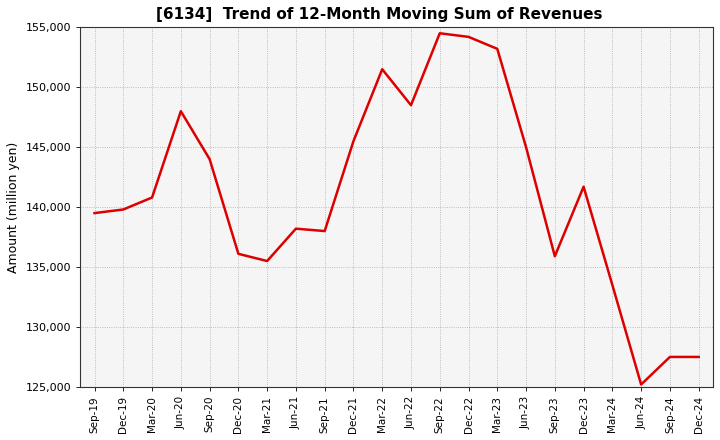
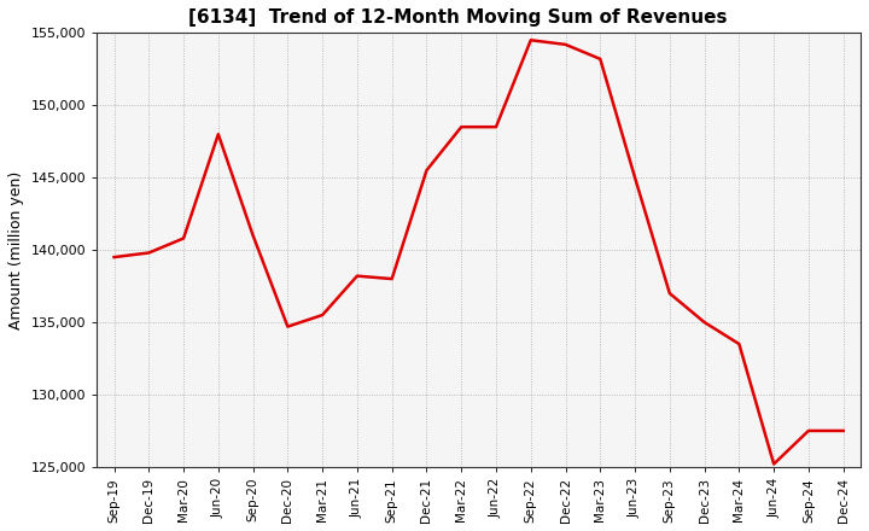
Sep-20: 144,000 -> 141,000
Dec-20: 136,100 -> 134,700
Mar-22: 151,500 -> 148,500
Sep-23: 135,900 -> 137,000
Dec-23: 141,700 -> 135,000
